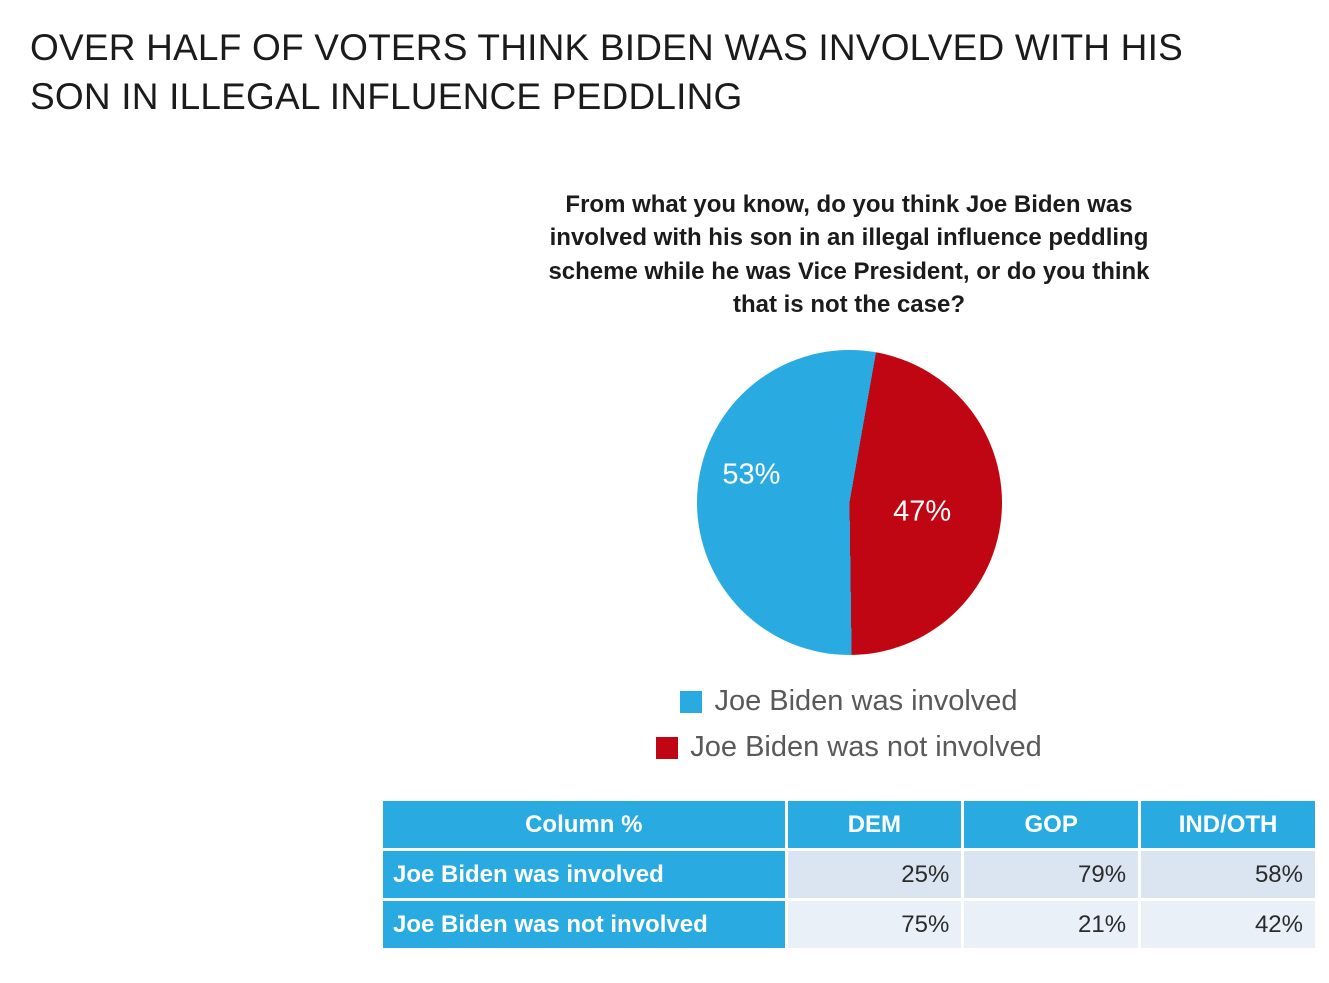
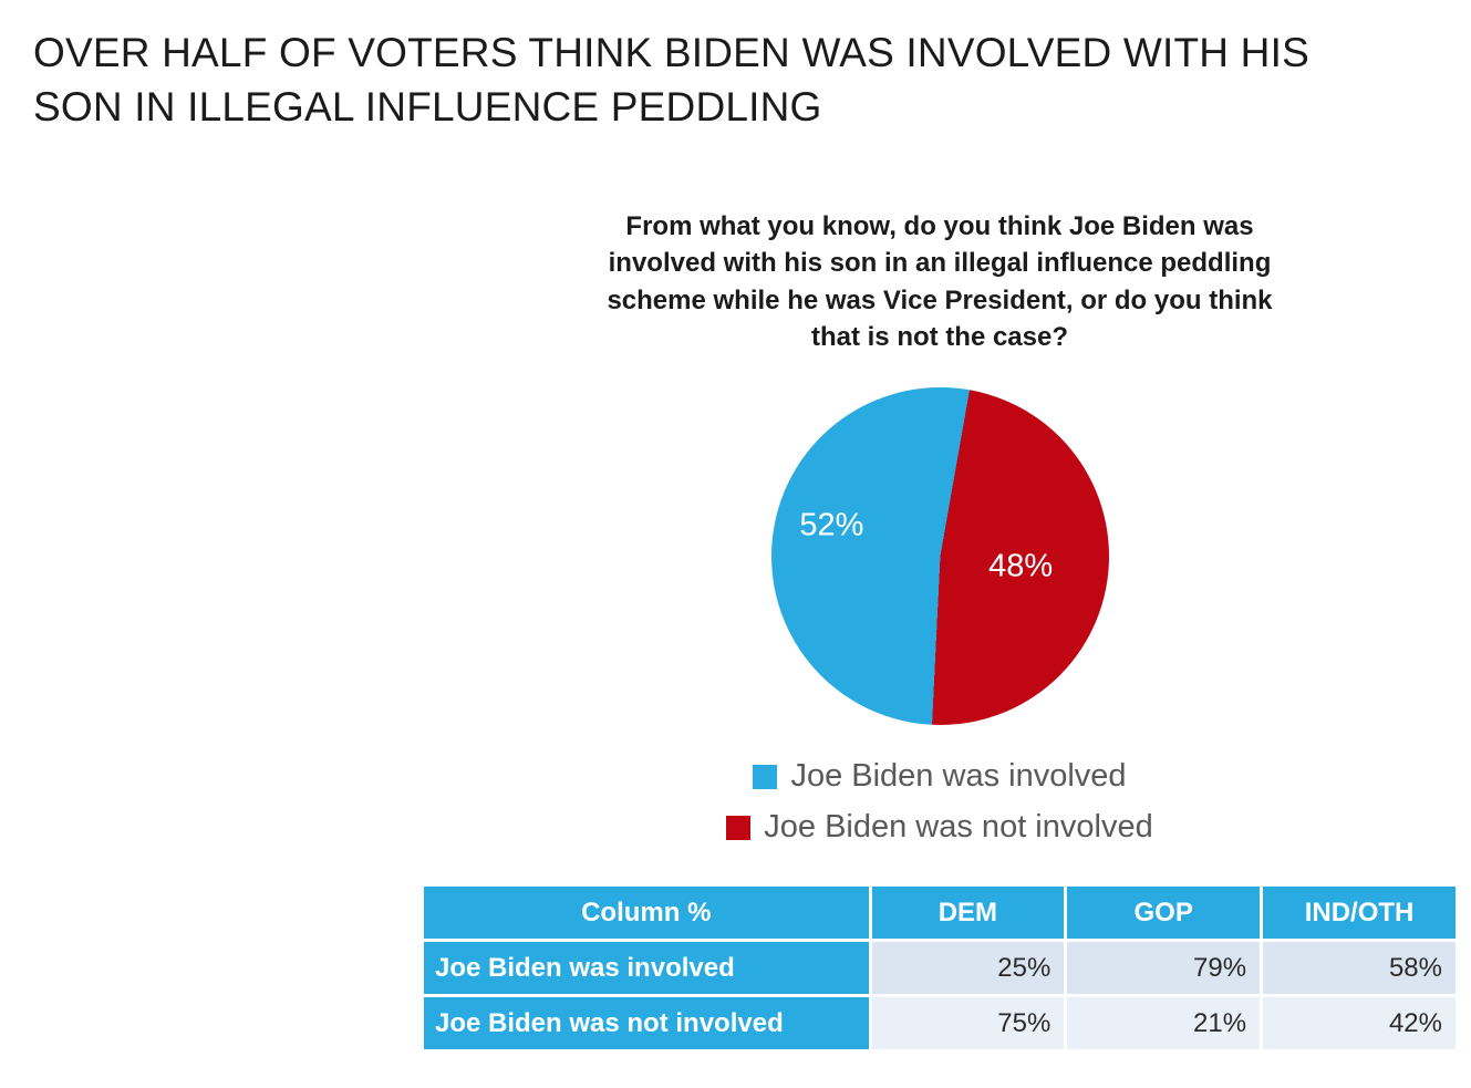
Joe Biden was involved: 53% -> 52%
Joe Biden was not involved: 47% -> 48%
